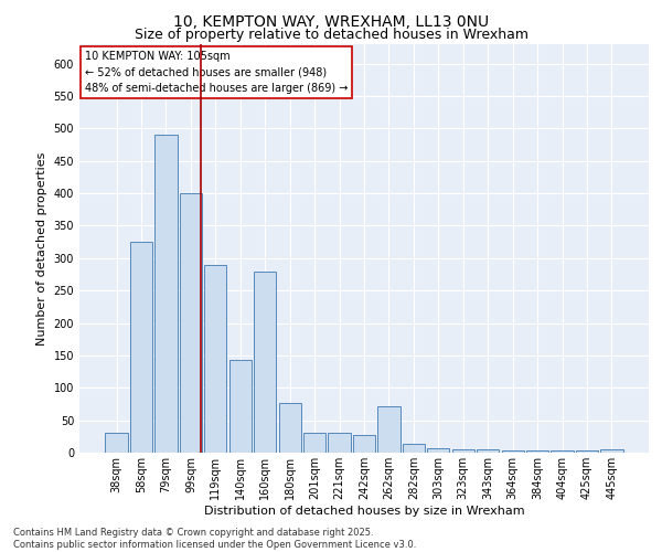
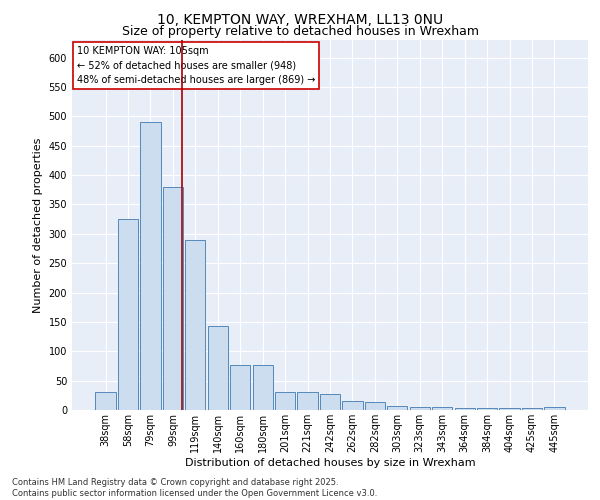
99sqm: 400 -> 380
160sqm: 280 -> 76
262sqm: 72 -> 16
